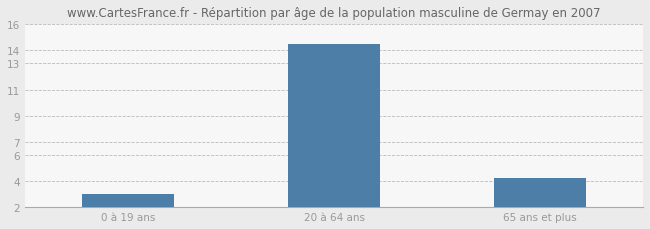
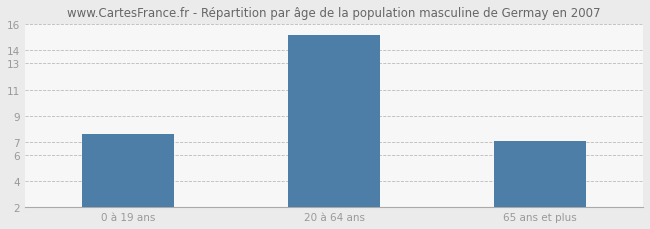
0 à 19 ans: 3.0 -> 7.6
20 à 64 ans: 14.5 -> 15.2
65 ans et plus: 4.2 -> 7.1
